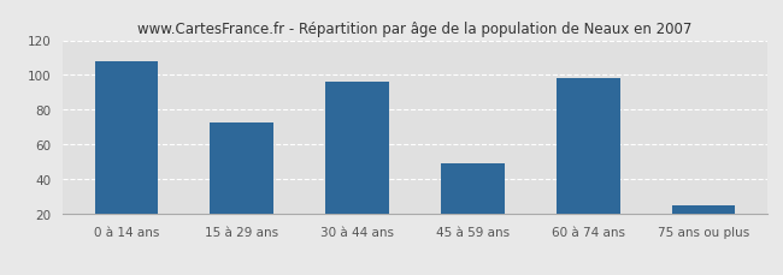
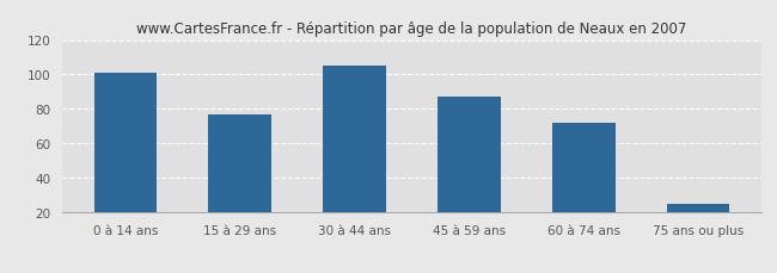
0 à 14 ans: 108 -> 101
15 à 29 ans: 73 -> 77
30 à 44 ans: 96 -> 105
45 à 59 ans: 49 -> 87
60 à 74 ans: 98 -> 72
